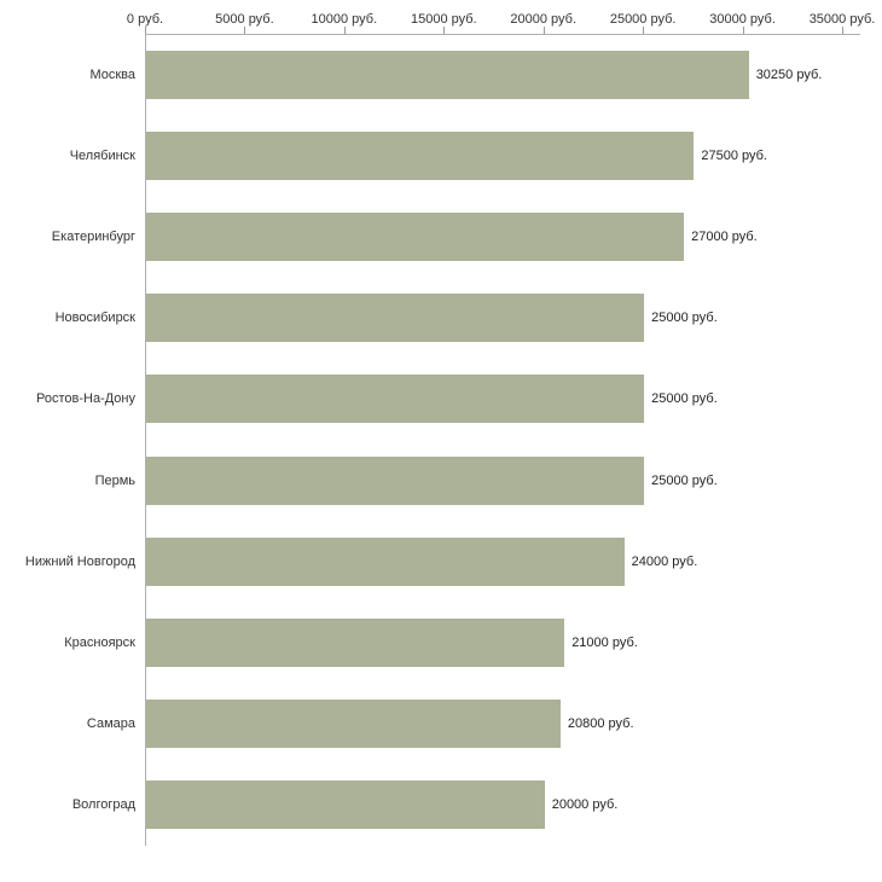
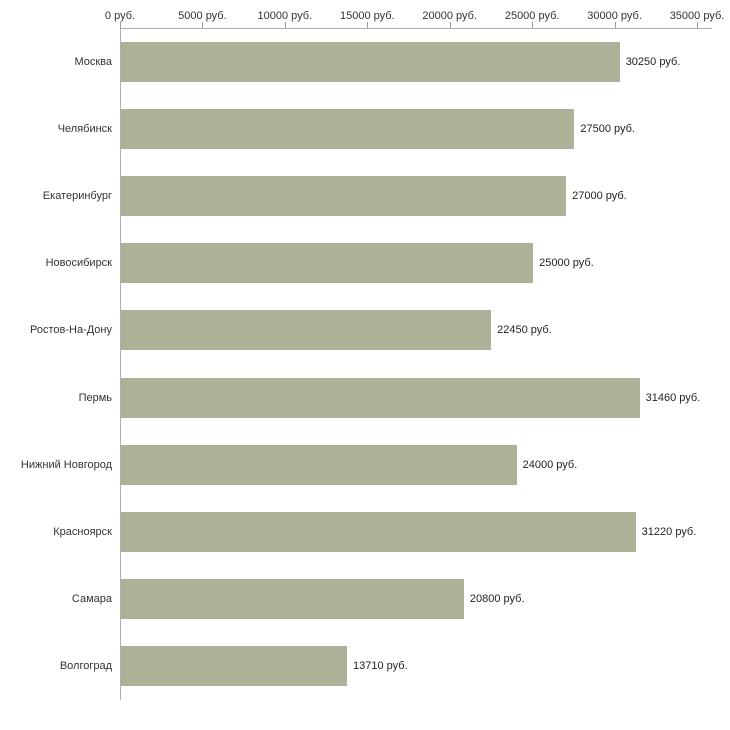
Ростов-На-Дону: 25000 -> 22450
Пермь: 25000 -> 31460
Красноярск: 21000 -> 31220
Волгоград: 20000 -> 13710
